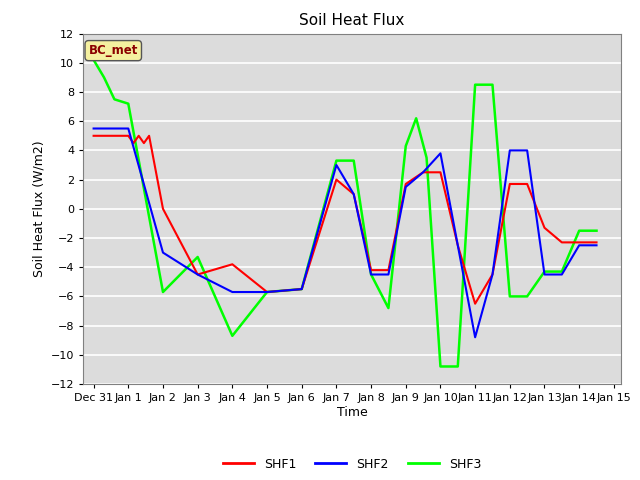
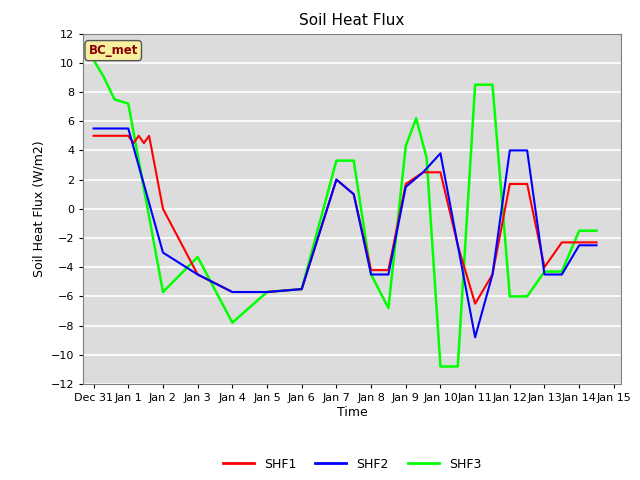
SHF1/Jan 4: -3.8 -> -5.7
SHF3/Jan 4: -8.7 -> -7.8
SHF2/Jan 7: 3.0 -> 2.0
SHF1/Jan 13: -1.3 -> -4.0
